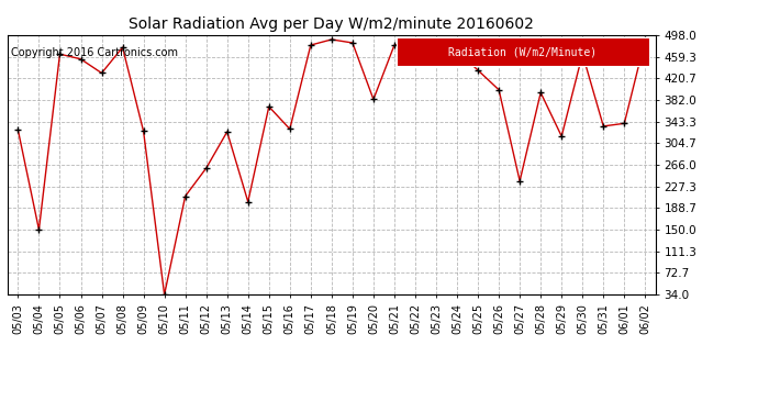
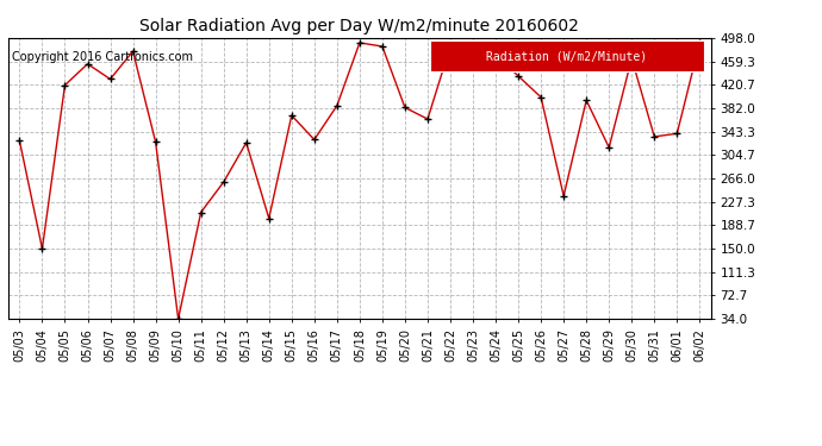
05/05: 464 -> 420
05/17: 480 -> 386
05/21: 480 -> 364
